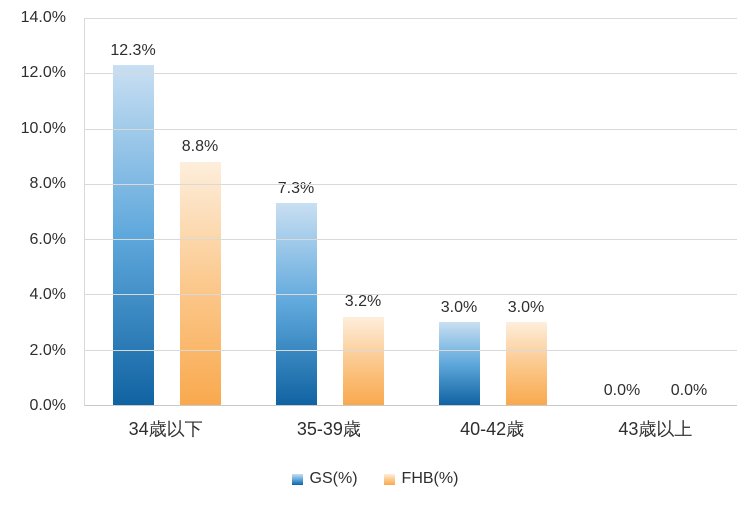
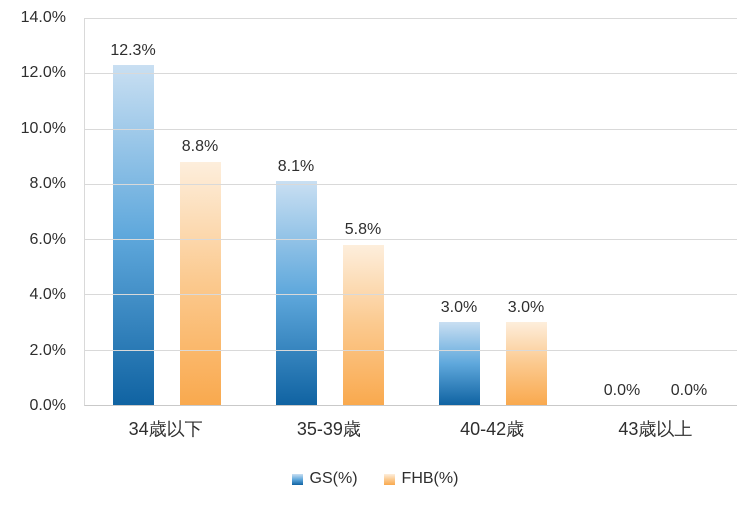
GS(%)/35-39歳: 7.3% -> 8.1%
FHB(%)/35-39歳: 3.2% -> 5.8%
